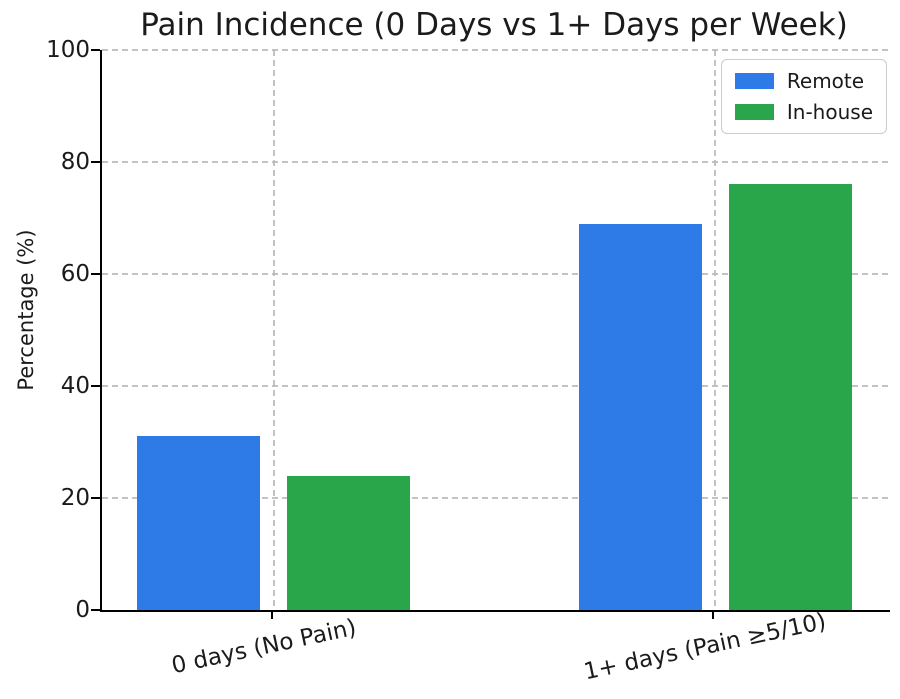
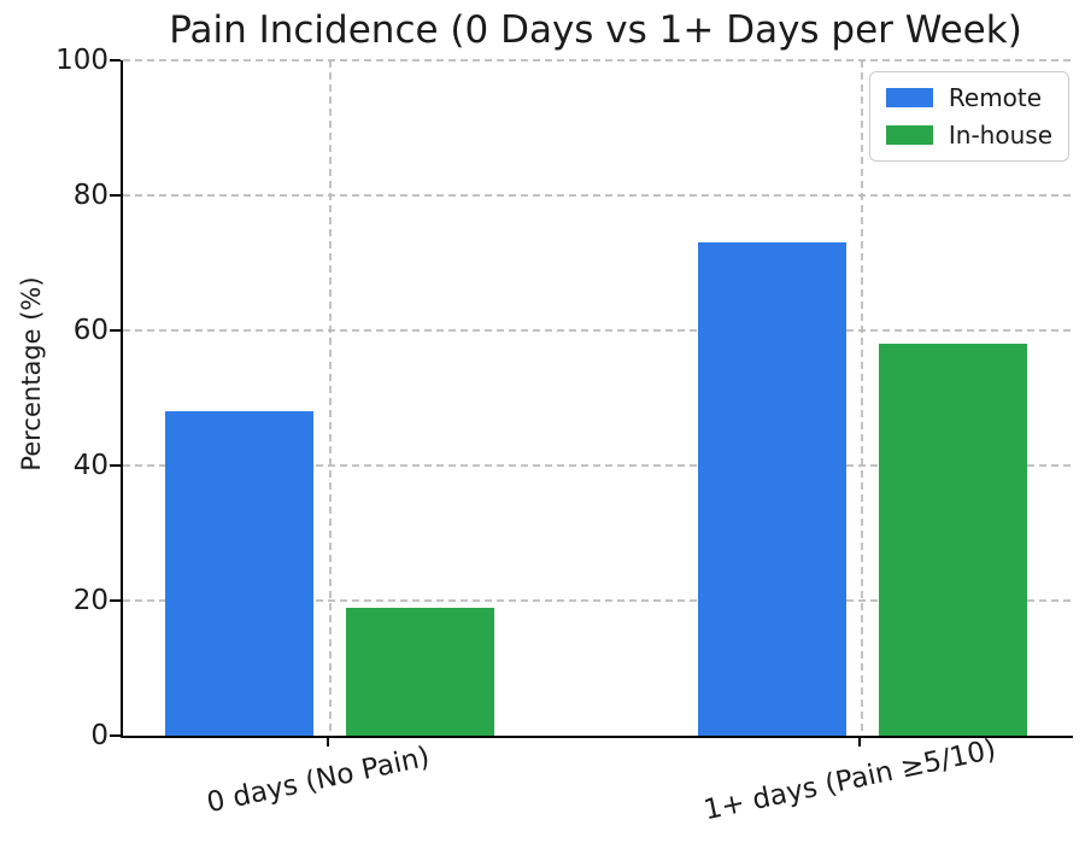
Remote/0 days (No Pain): 31 -> 48
In-house/0 days (No Pain): 24 -> 19
Remote/1+ days (Pain ≥5/10): 69 -> 73
In-house/1+ days (Pain ≥5/10): 76 -> 58
